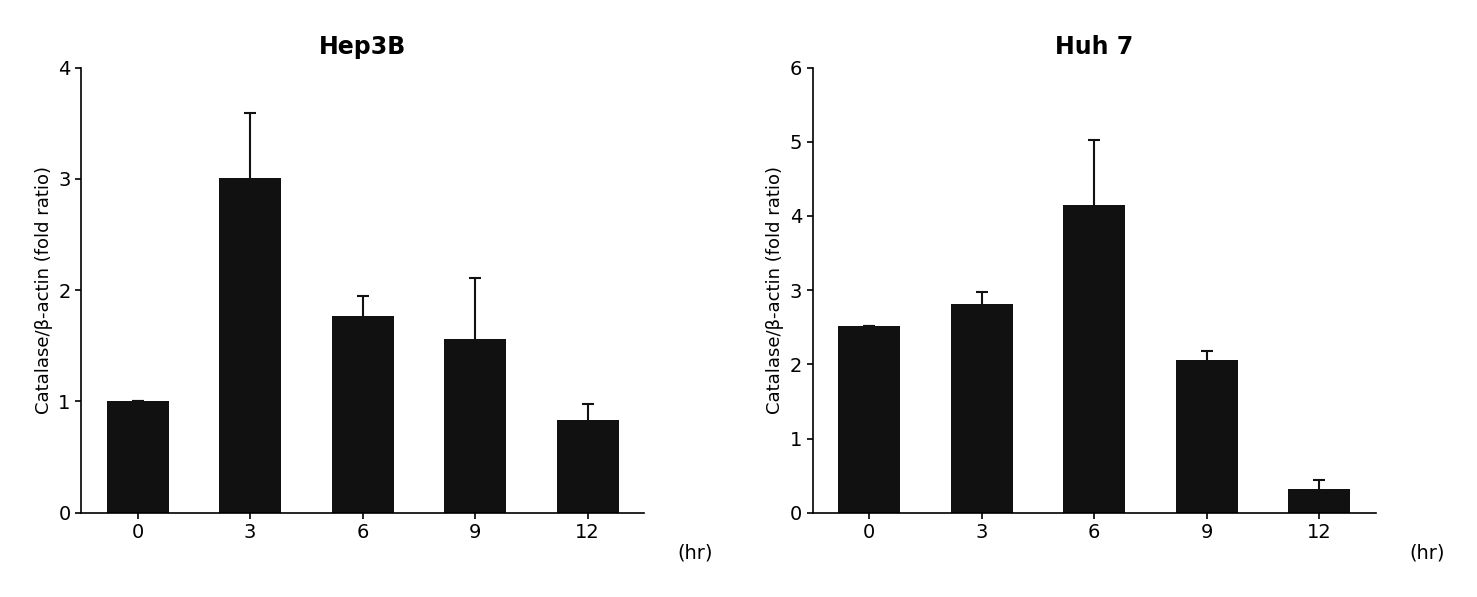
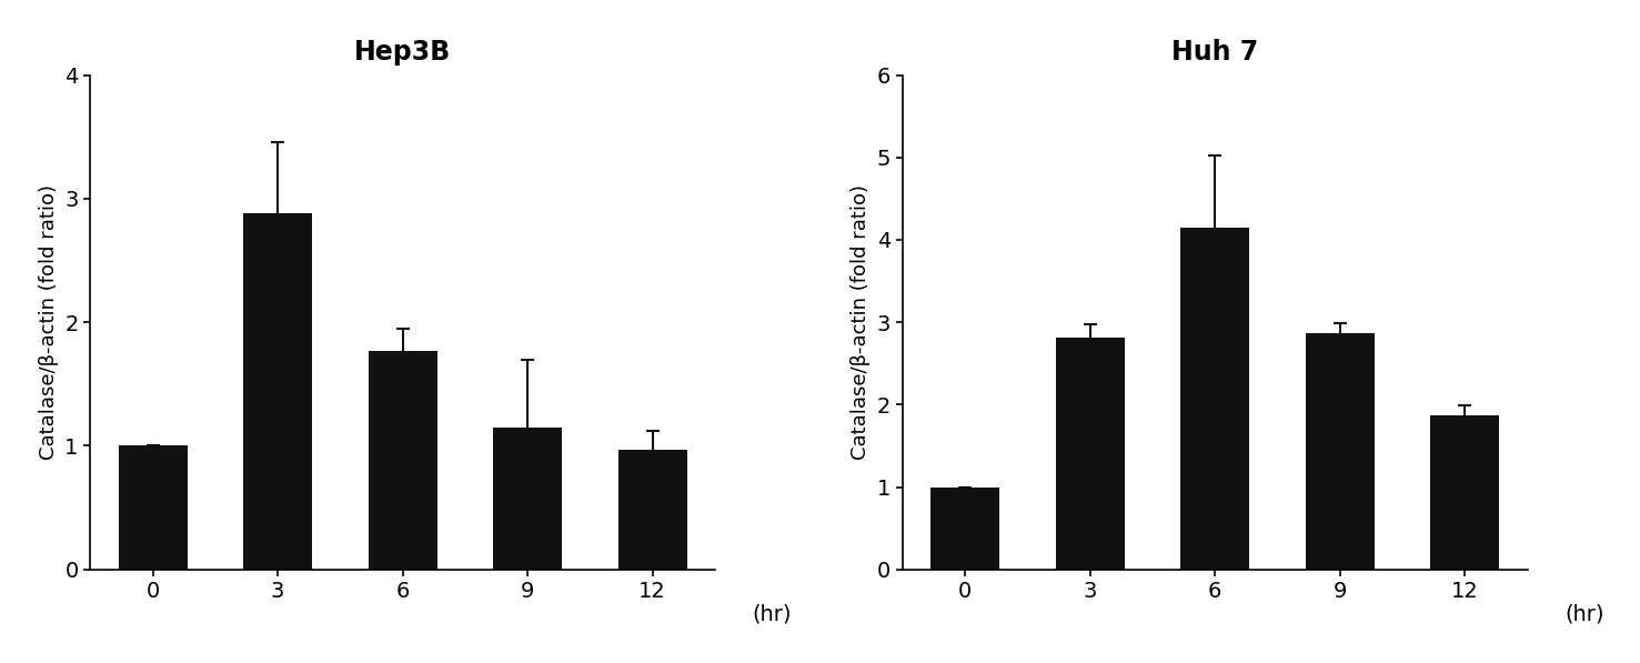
Hep3B/3: 3.01 -> 2.88
Hep3B/9: 1.56 -> 1.15
Hep3B/12: 0.83 -> 0.97
Huh 7/0: 2.52 -> 1.00
Huh 7/9: 2.06 -> 2.87
Huh 7/12: 0.32 -> 1.87
